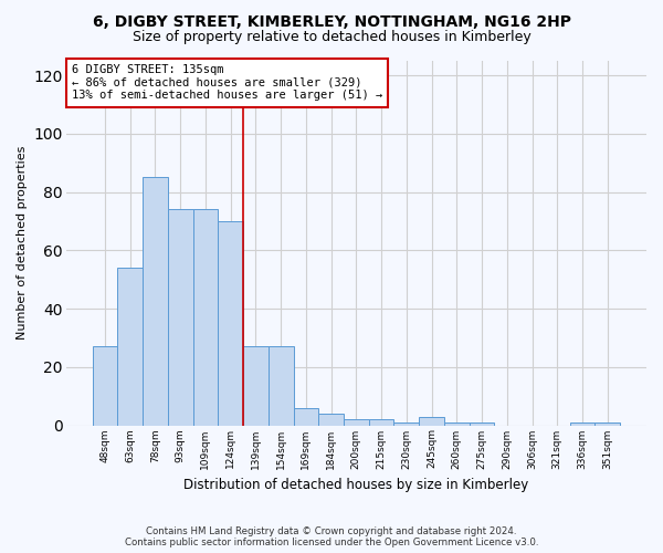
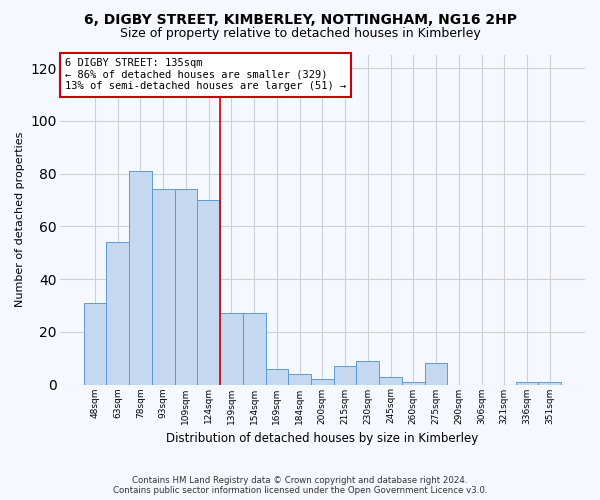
48sqm: 27 -> 31
78sqm: 85 -> 81
215sqm: 2 -> 7
230sqm: 1 -> 9
275sqm: 1 -> 8
